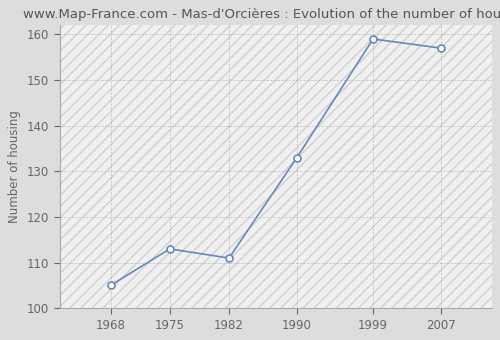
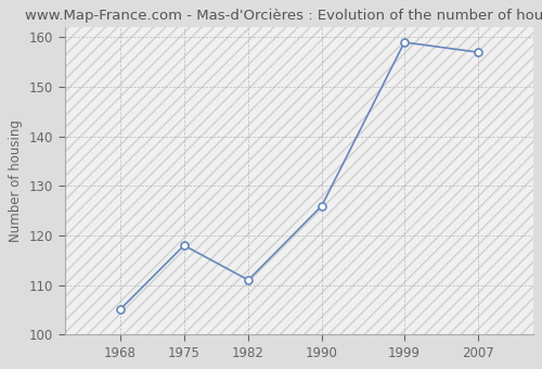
1975: 113 -> 118
1990: 133 -> 126
